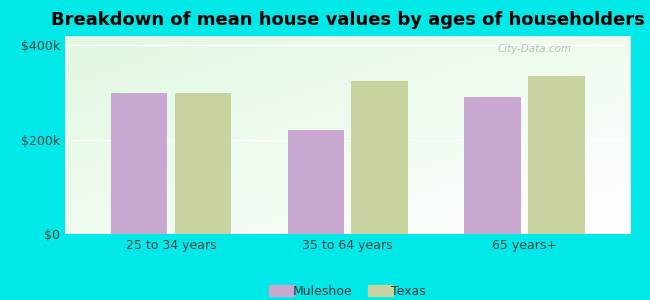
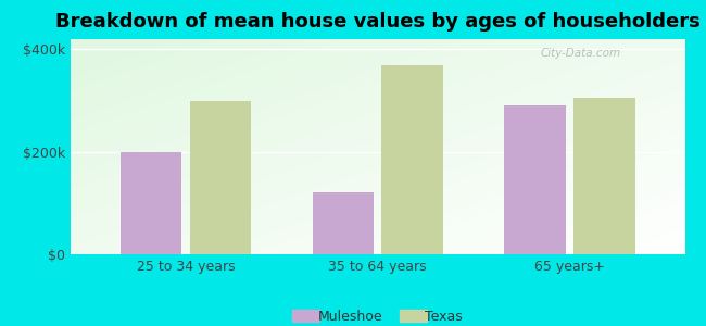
Muleshoe/25 to 34 years: $300k -> $200k
Muleshoe/35 to 64 years: $220k -> $120k
Texas/35 to 64 years: $325k -> $370k
Texas/65 years+: $335k -> $305k
